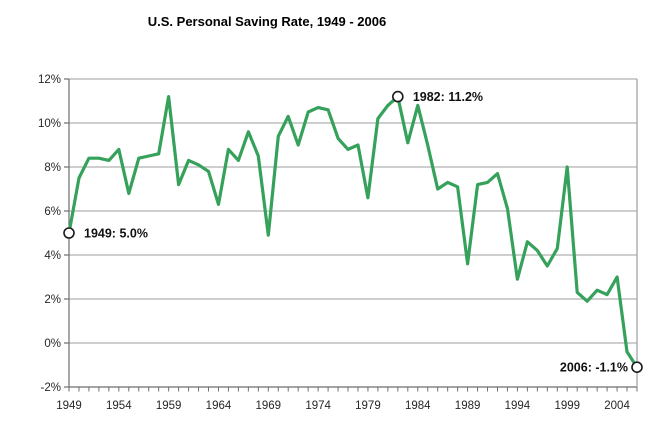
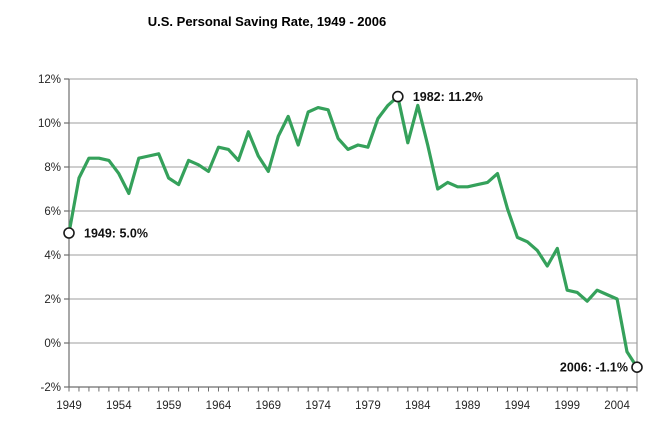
1954: 8.8% -> 7.7%
1959: 11.2% -> 7.5%
1964: 6.3% -> 8.9%
1969: 4.9% -> 7.8%
1979: 6.6% -> 8.9%
1989: 3.6% -> 7.1%
1994: 2.9% -> 4.8%
1999: 8.0% -> 2.4%
2004: 3.0% -> 2.0%
